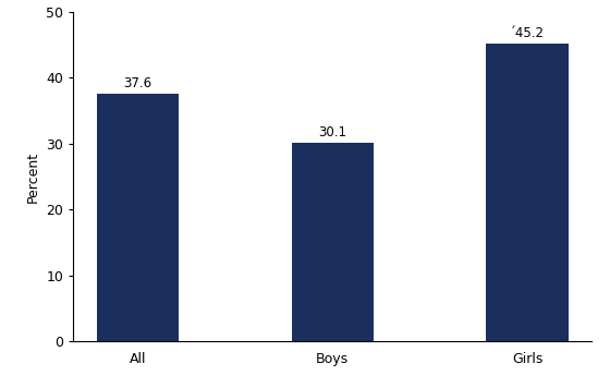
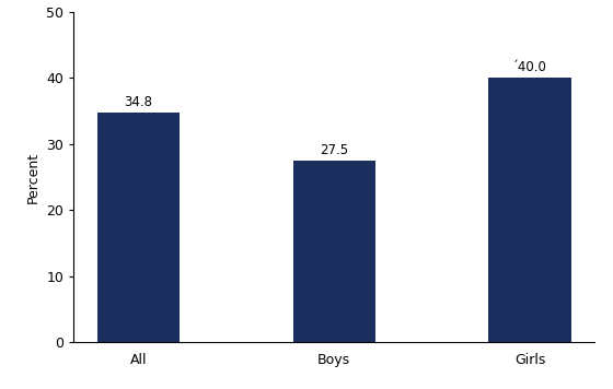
All: 37.6 -> 34.8
Boys: 30.1 -> 27.5
Girls: ´45.2 -> ´40.0
